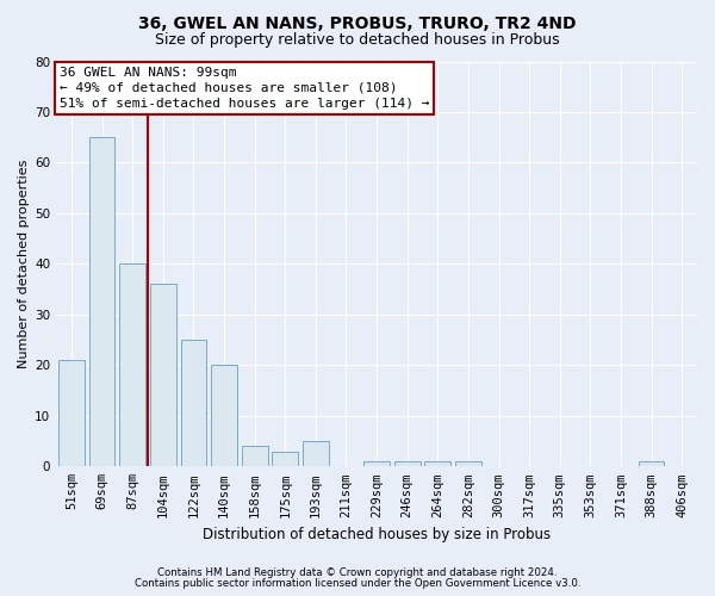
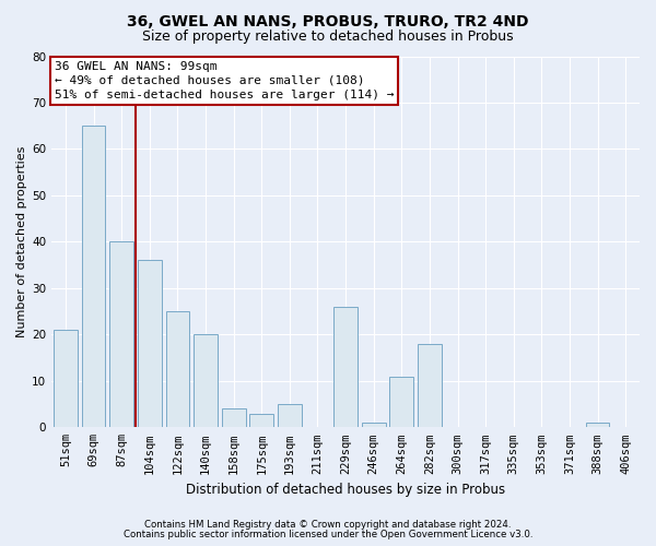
229sqm: 1 -> 26
264sqm: 1 -> 11
282sqm: 1 -> 18
